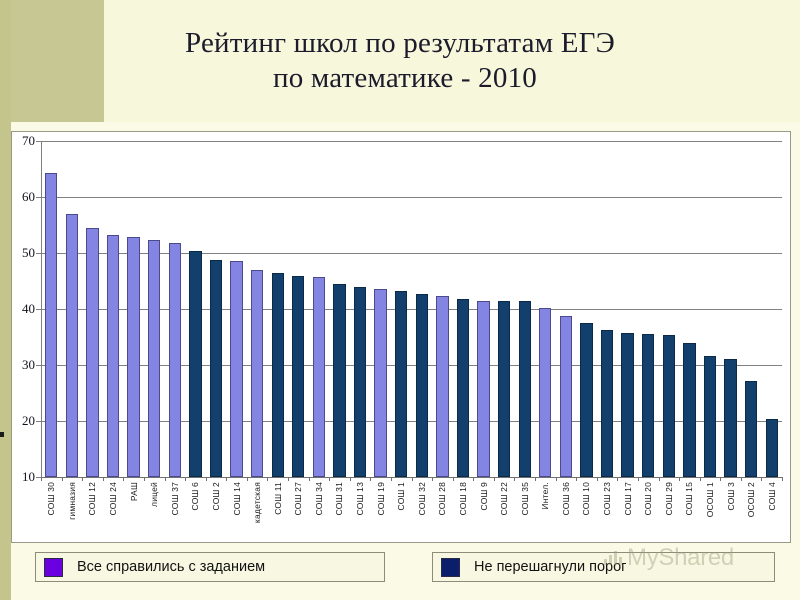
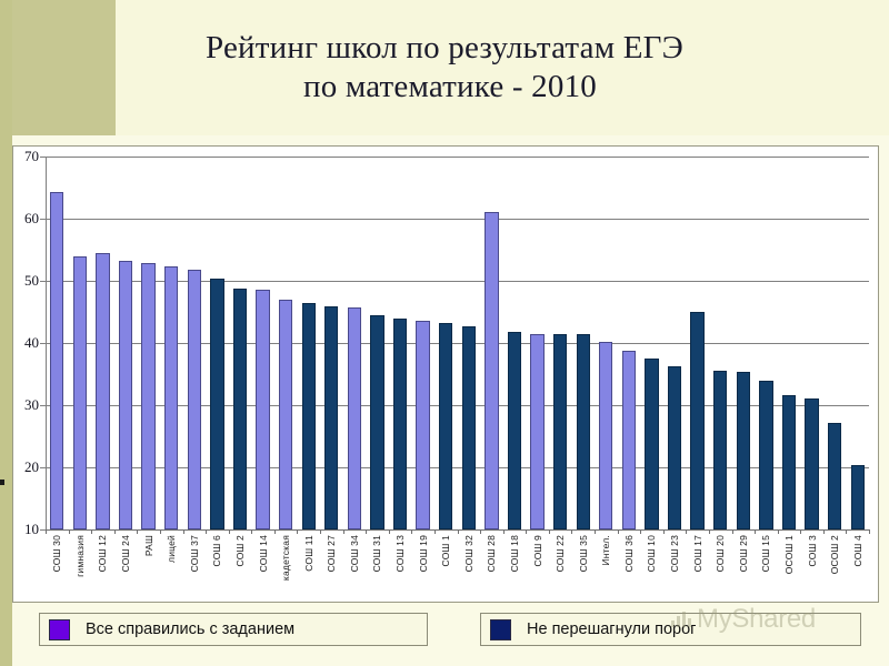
гимназия: 57 -> 54
СОШ 28: 42 -> 61
СОШ 17: 36 -> 45
